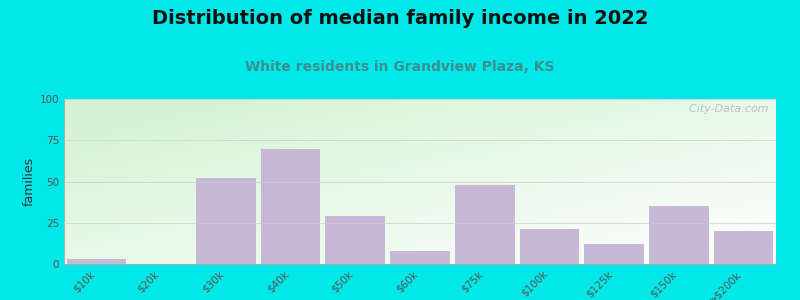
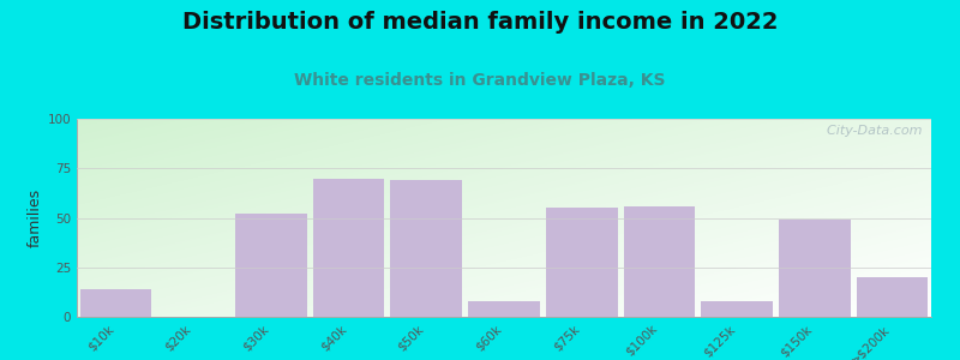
$10k: 3 -> 14
$50k: 29 -> 69
$75k: 48 -> 55
$100k: 21 -> 56
$125k: 12 -> 8
$150k: 35 -> 49
